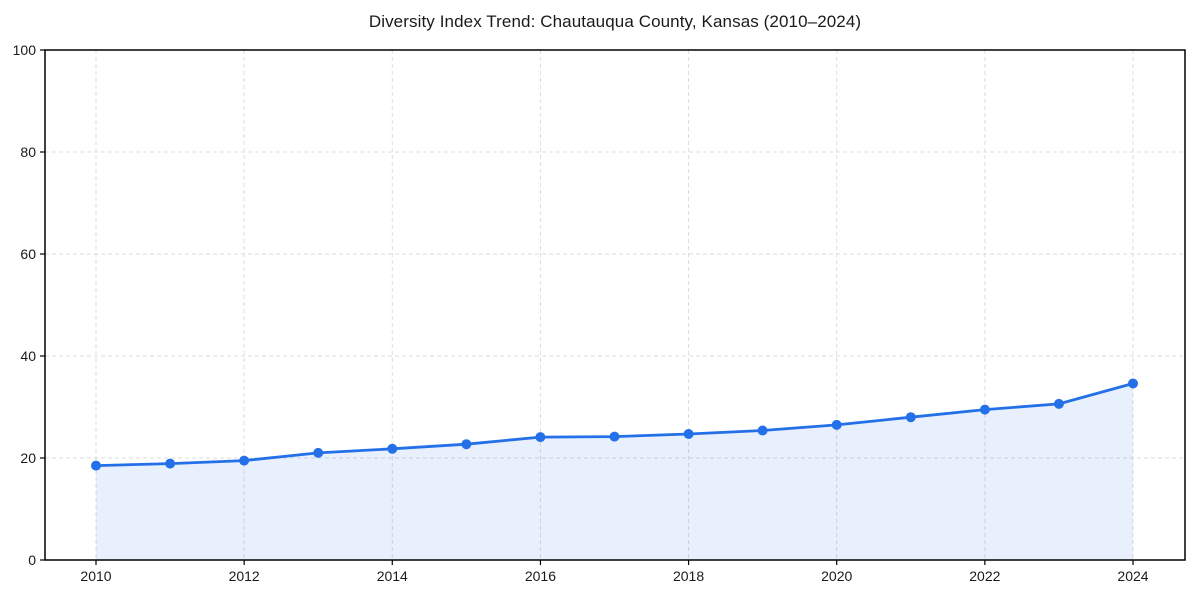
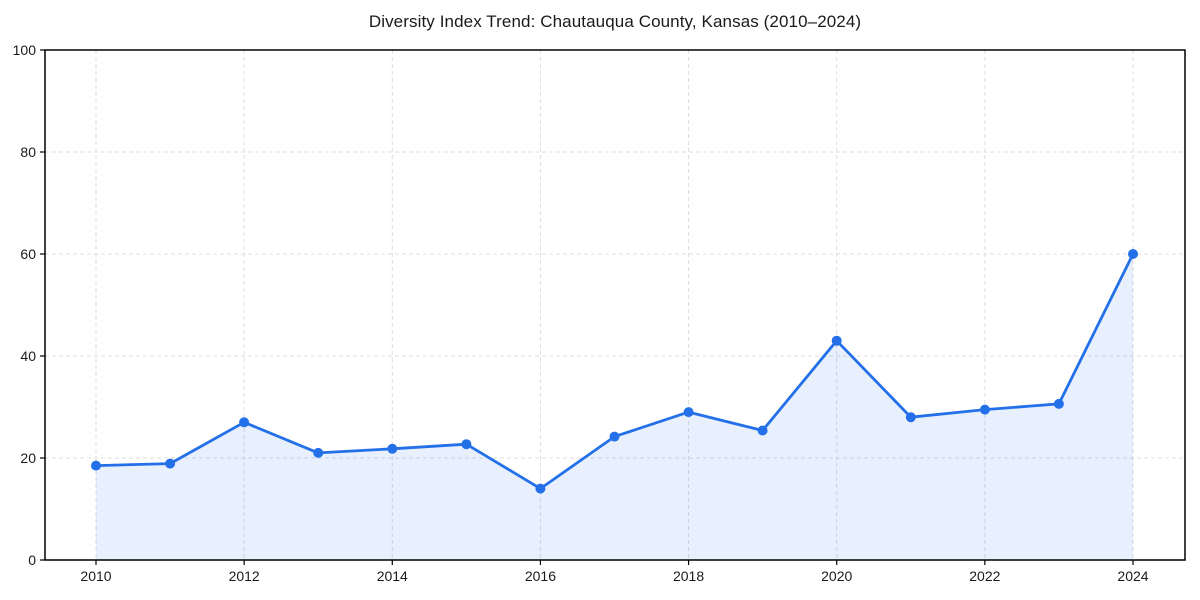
2012: 20 -> 27
2016: 24 -> 14
2018: 25 -> 29
2020: 26 -> 43
2024: 35 -> 60
